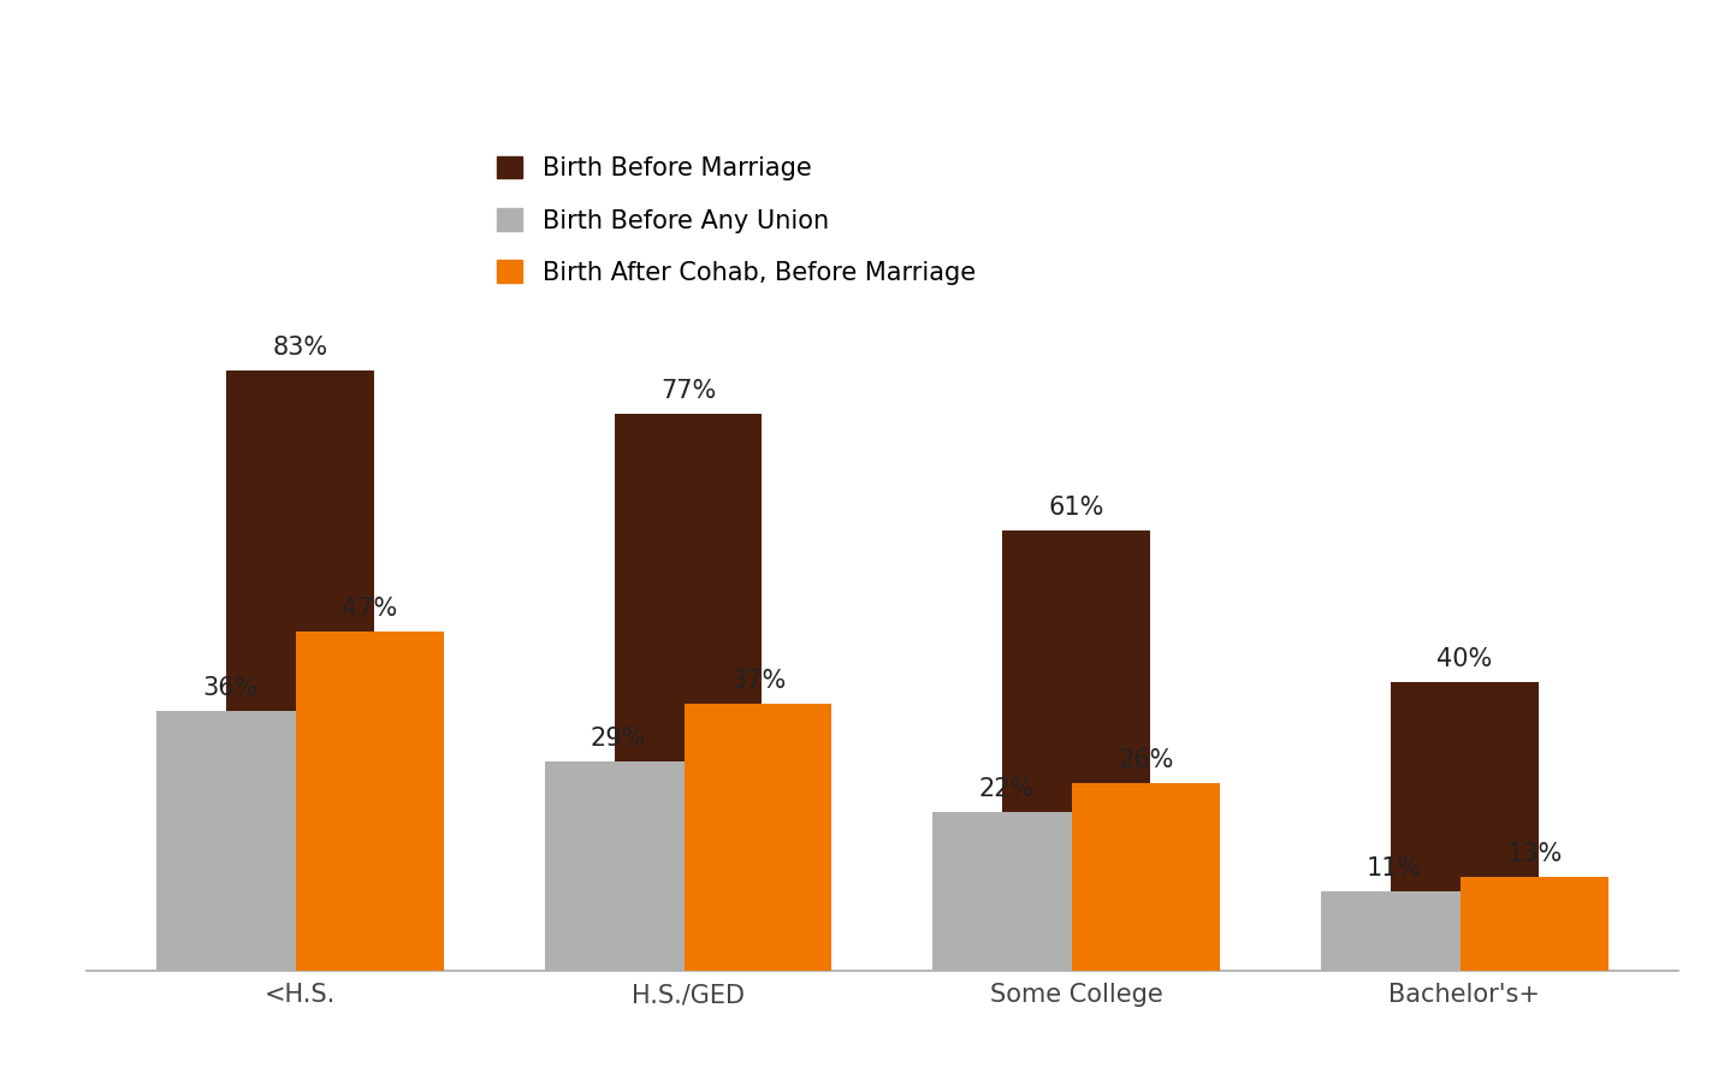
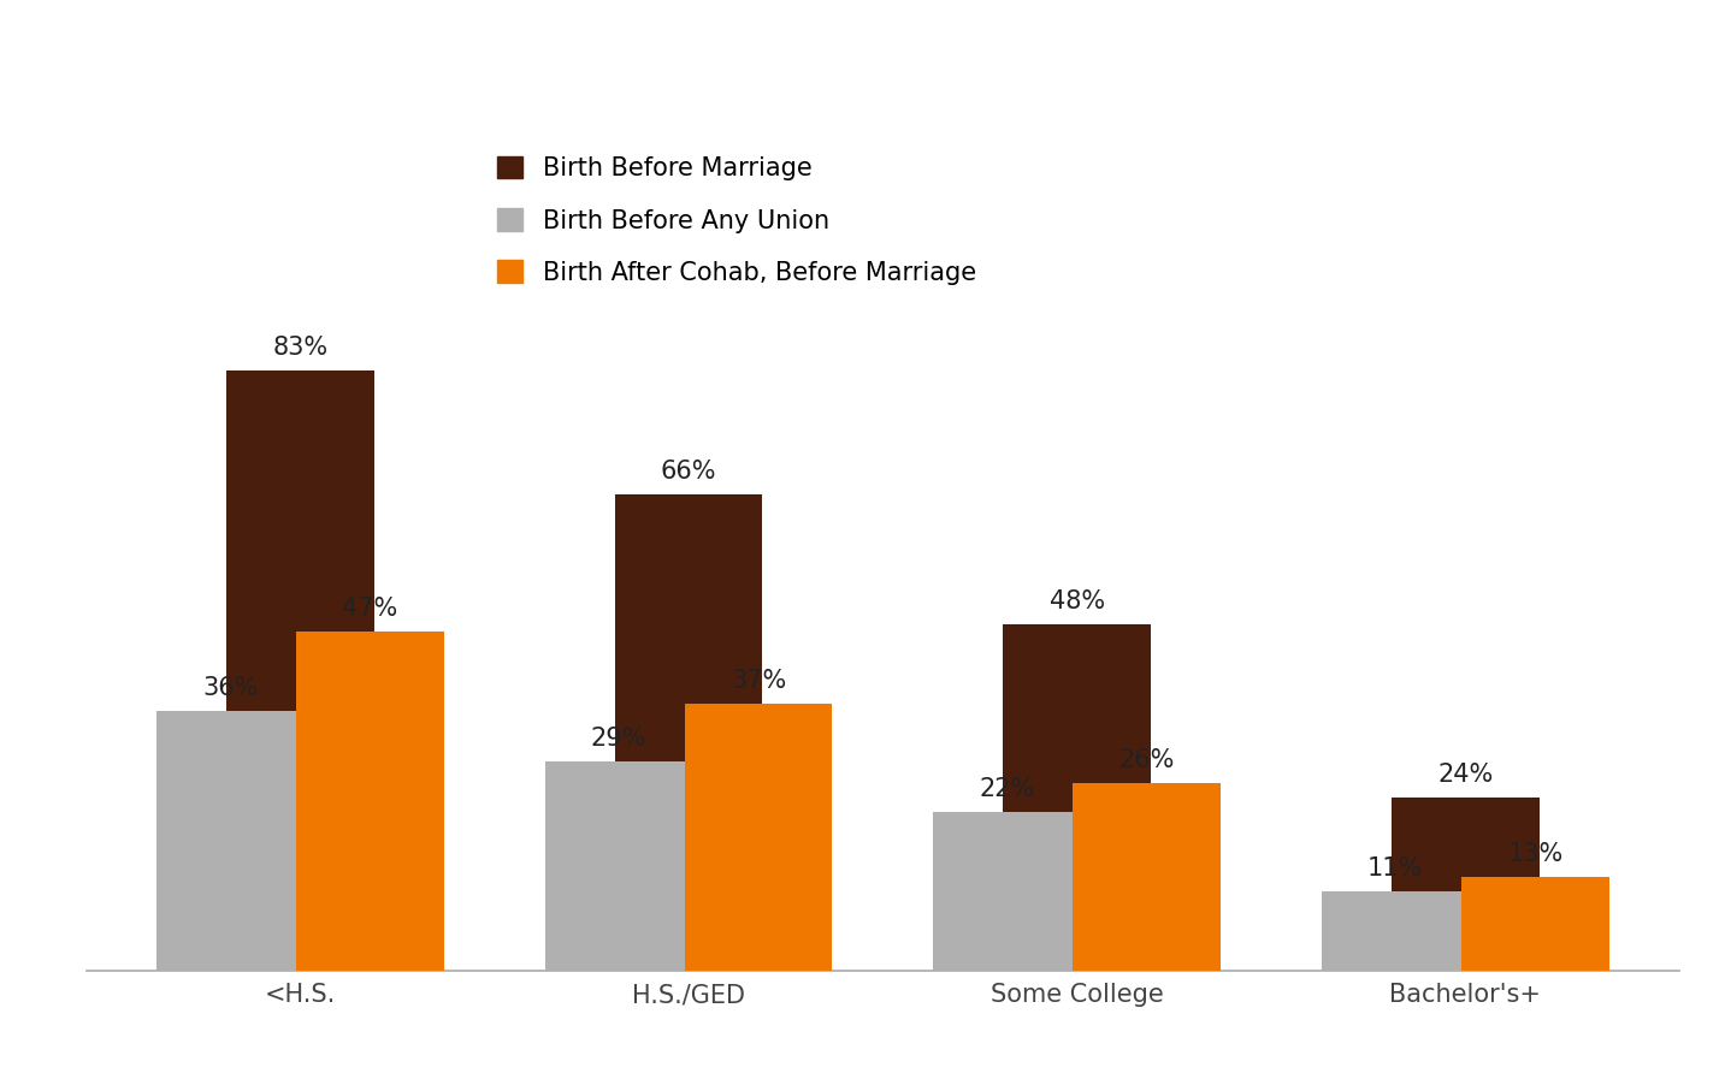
Birth Before Marriage/H.S./GED: 77% -> 66%
Birth Before Marriage/Some College: 61% -> 48%
Birth Before Marriage/Bachelor's+: 40% -> 24%
